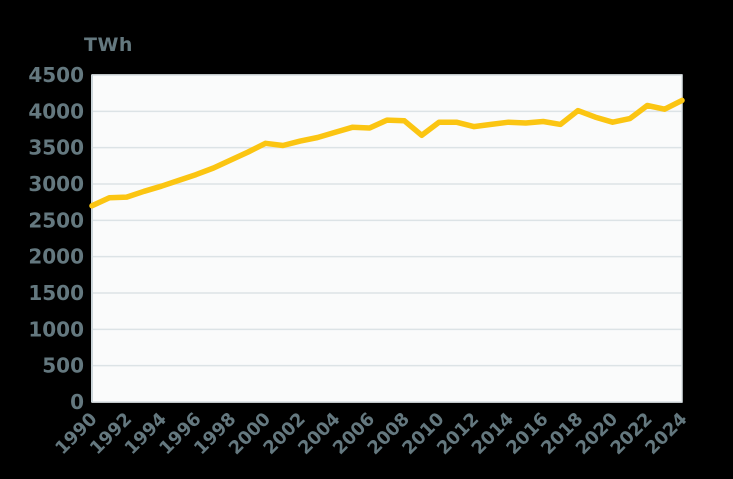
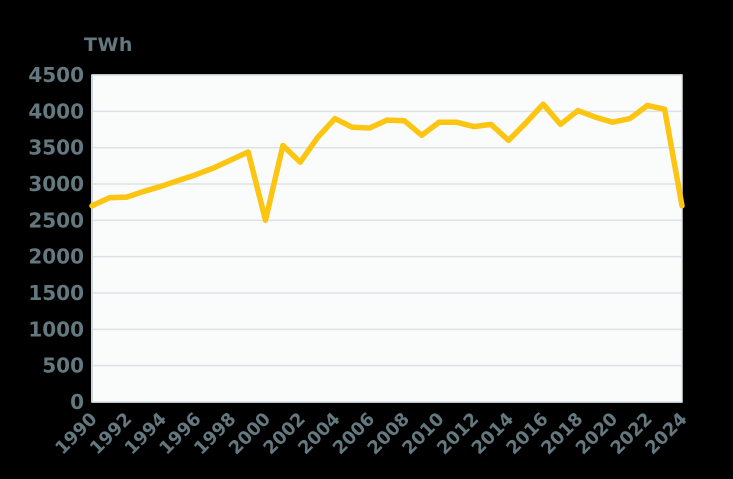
2000: 3600 -> 2500
2002: 3600 -> 3300
2004: 3700 -> 3900
2014: 3800 -> 3600
2016: 3900 -> 4100
2024: 4200 -> 2700
